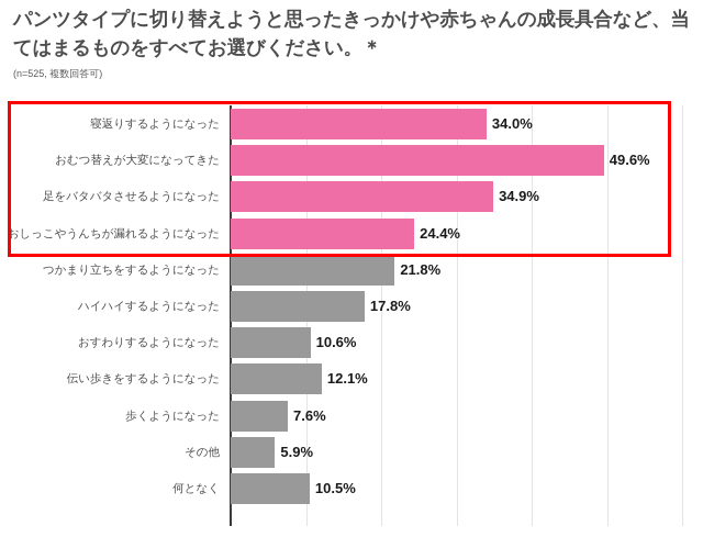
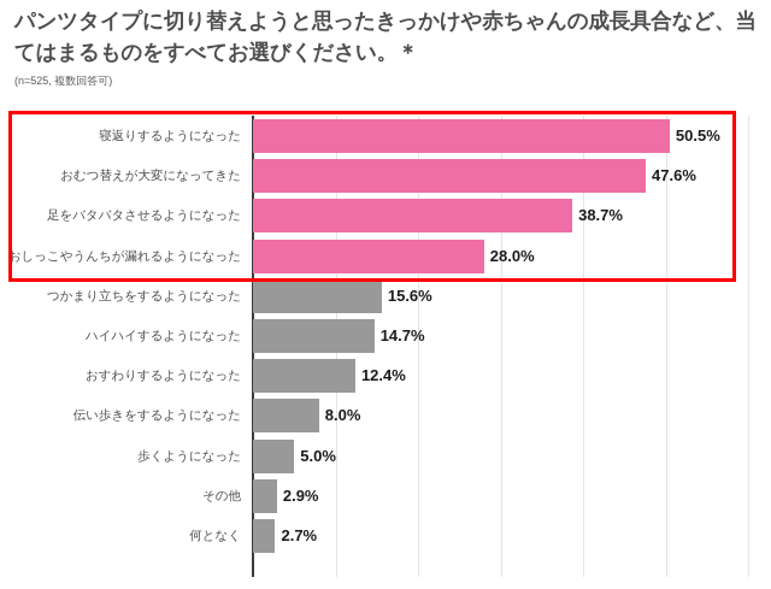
寝返りするようになった: 34.0% -> 50.5%
おむつ替えが大変になってきた: 49.6% -> 47.6%
足をバタバタさせるようになった: 34.9% -> 38.7%
おしっこやうんちが漏れるようになった: 24.4% -> 28.0%
つかまり立ちをするようになった: 21.8% -> 15.6%
ハイハイするようになった: 17.8% -> 14.7%
おすわりするようになった: 10.6% -> 12.4%
伝い歩きをするようになった: 12.1% -> 8.0%
歩くようになった: 7.6% -> 5.0%
その他: 5.9% -> 2.9%
何となく: 10.5% -> 2.7%
